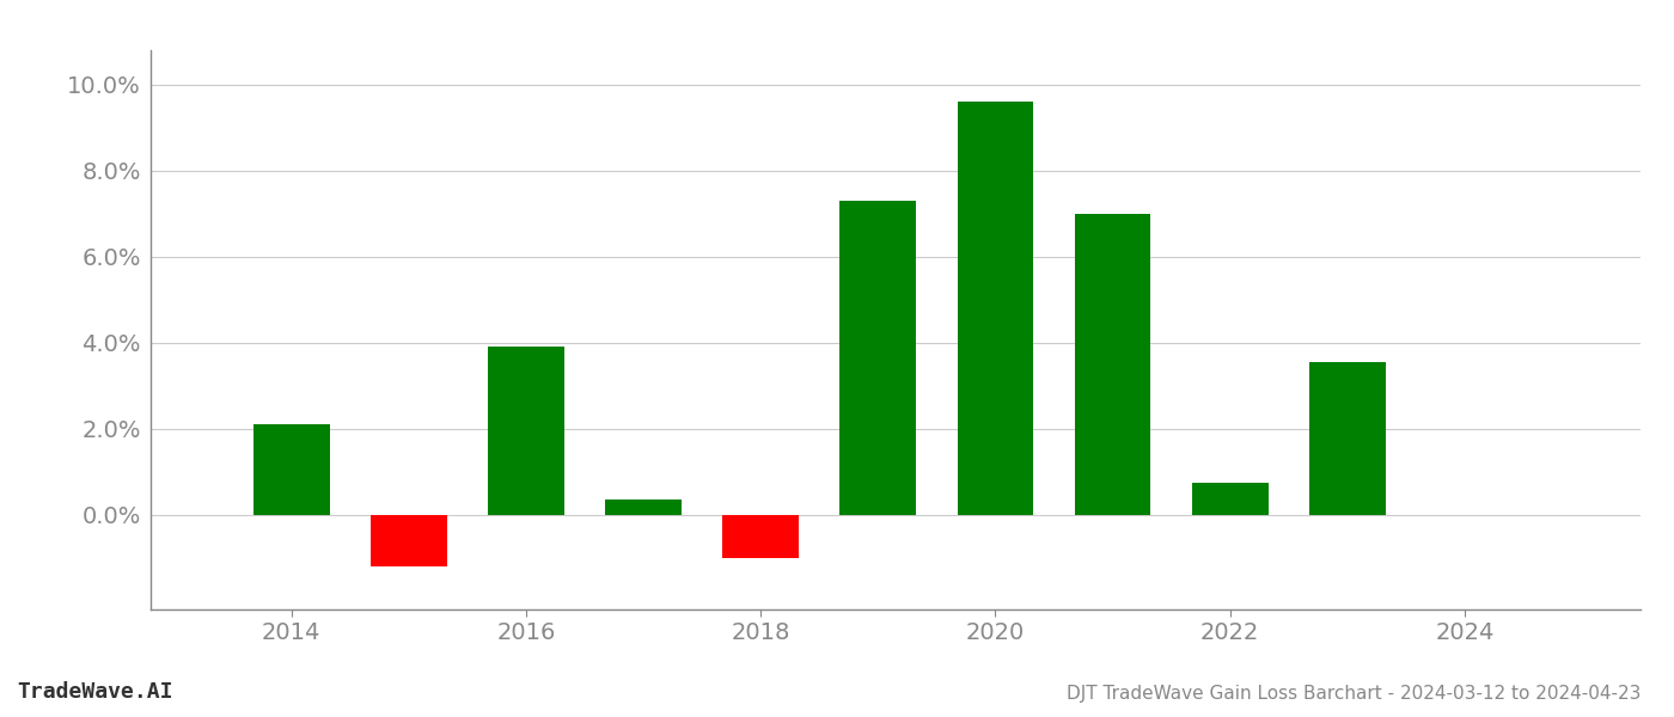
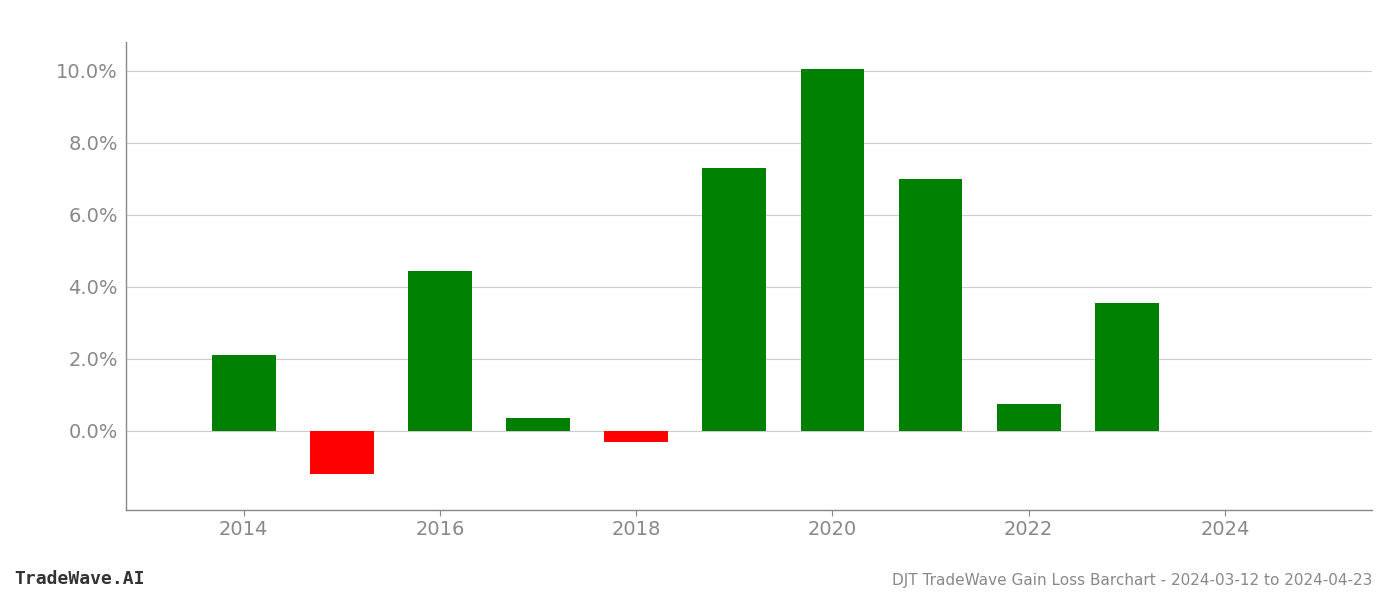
2016: 3.90% -> 4.45%
2018: -1.00% -> -0.30%
2020: 9.60% -> 10.05%
